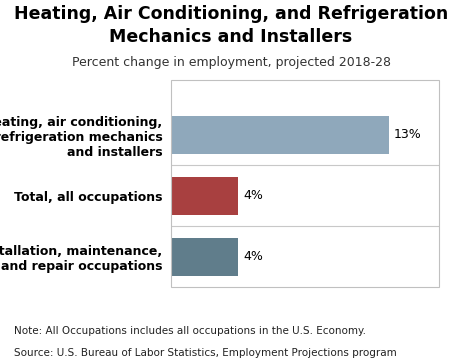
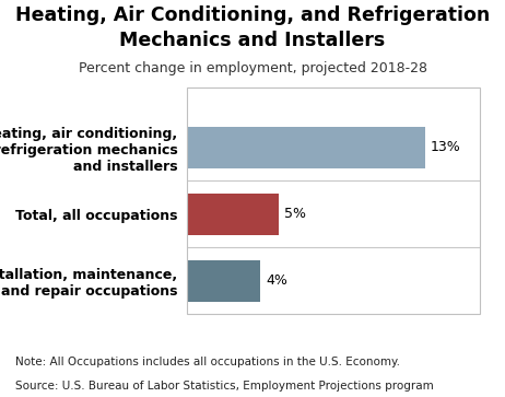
Total, all occupations: 4% -> 5%
